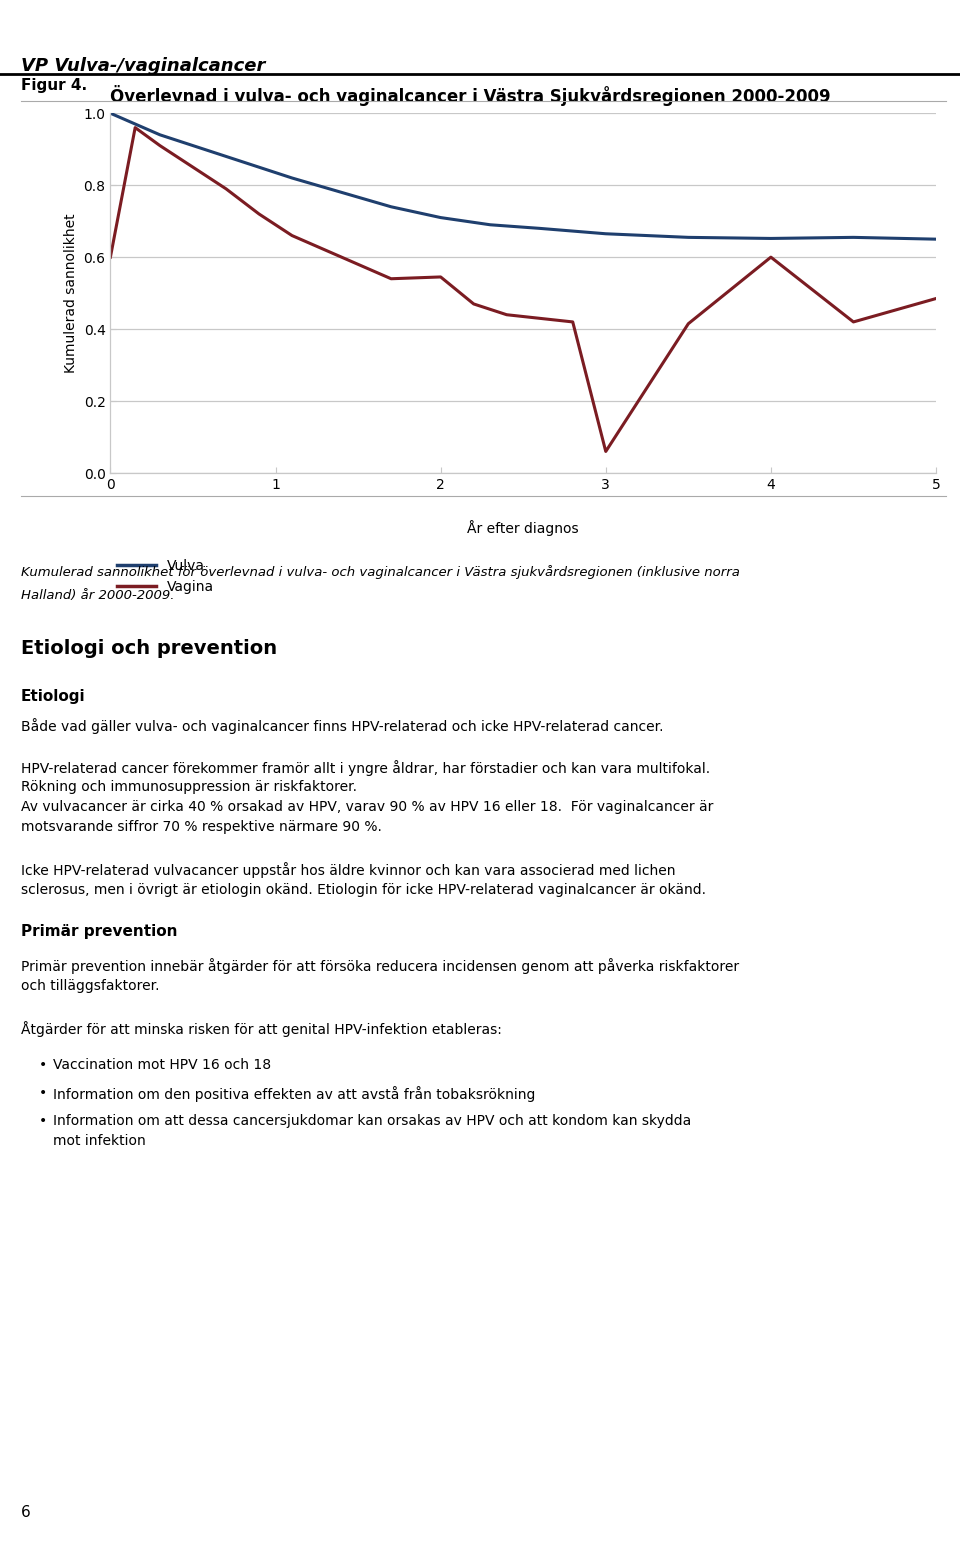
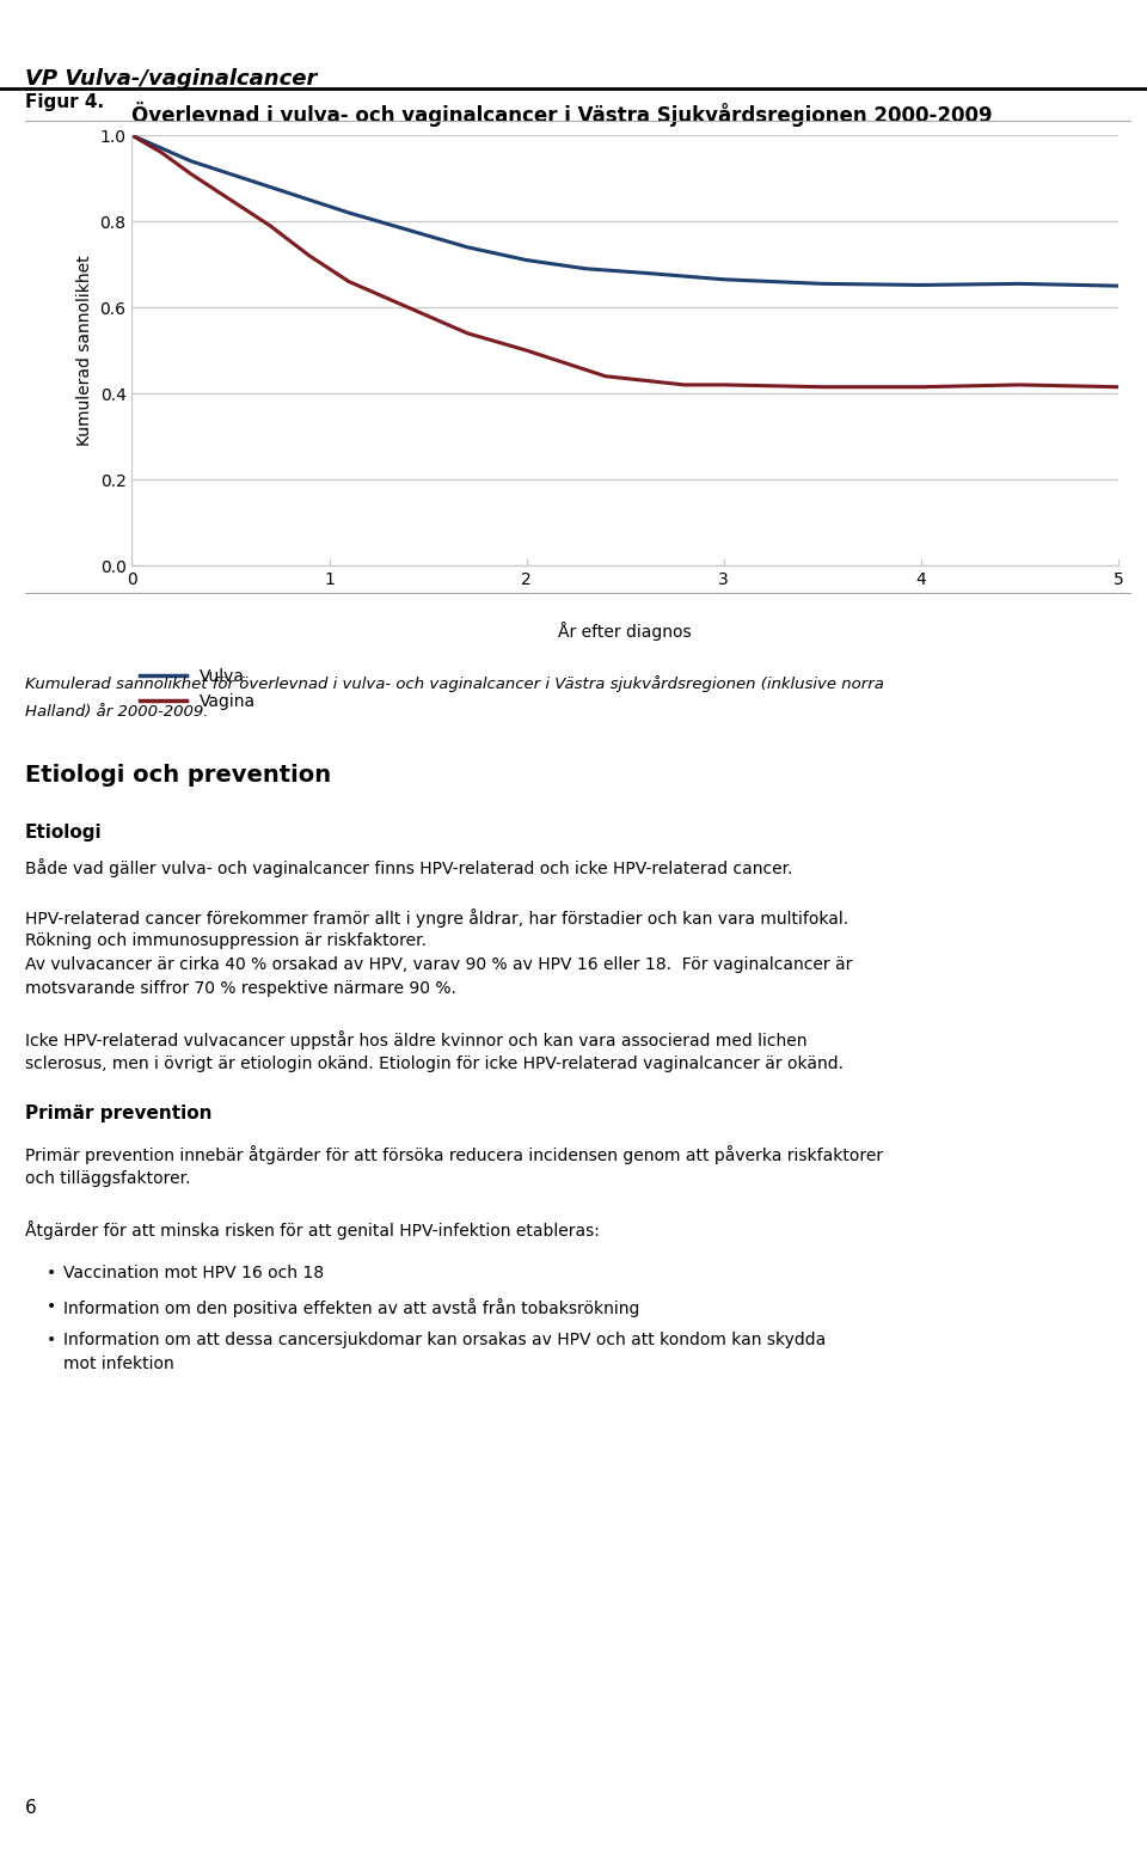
Vagina/0: 0.600 -> 1.000
Vagina/2: 0.545 -> 0.500
Vagina/3: 0.060 -> 0.420
Vagina/4: 0.600 -> 0.415
Vagina/5: 0.485 -> 0.415
